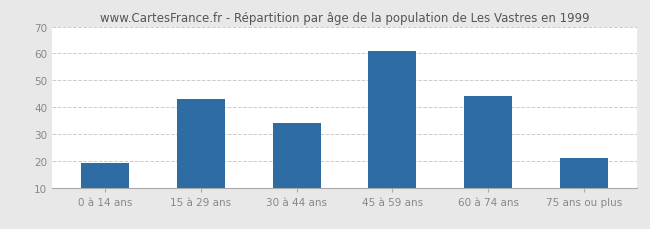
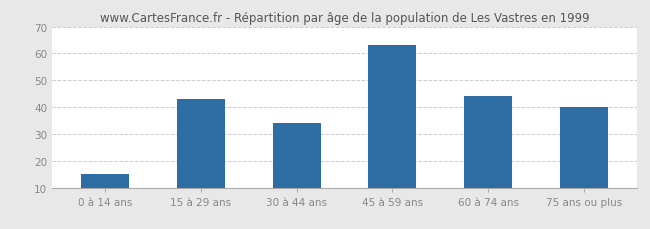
0 à 14 ans: 19 -> 15
45 à 59 ans: 61 -> 63
75 ans ou plus: 21 -> 40
